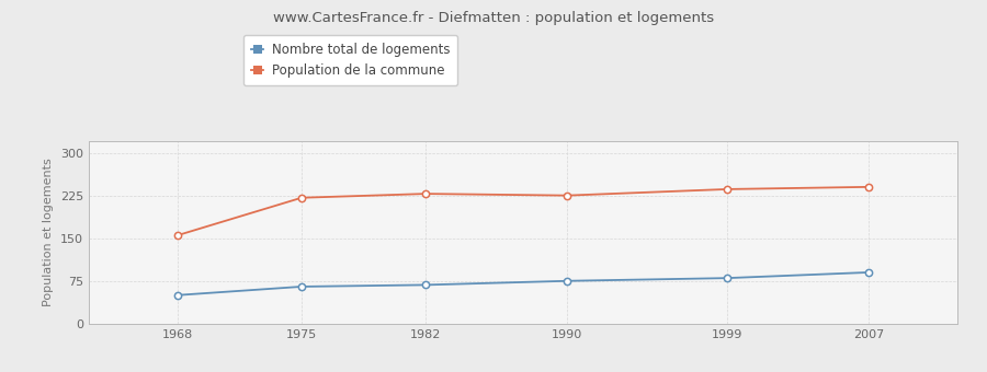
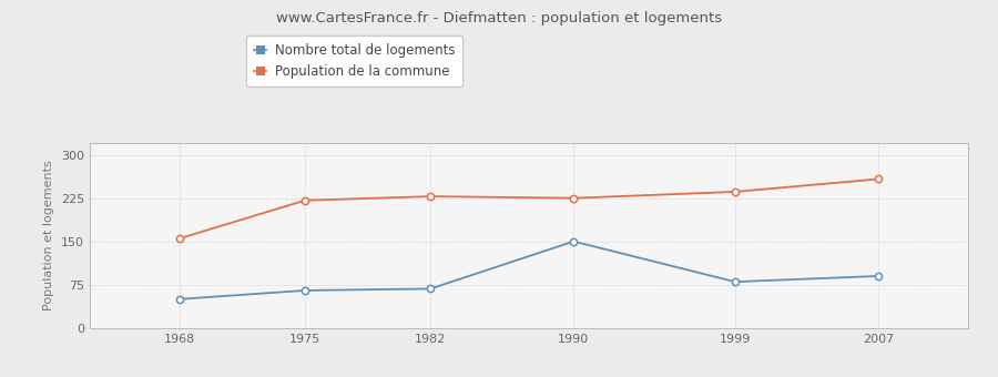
Nombre total de logements/1990: 75 -> 150
Population de la commune/2007: 240 -> 258
